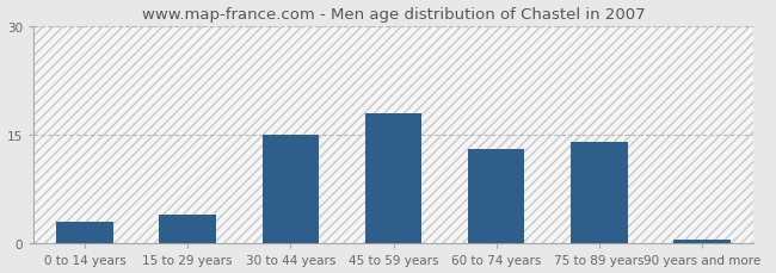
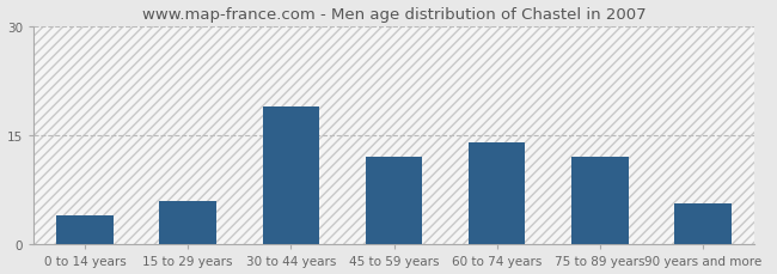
0 to 14 years: 3.0 -> 4.0
15 to 29 years: 4.0 -> 6.0
30 to 44 years: 15.0 -> 19.0
45 to 59 years: 18.0 -> 12.0
60 to 74 years: 13.0 -> 14.0
75 to 89 years: 14.0 -> 12.0
90 years and more: 0.5 -> 5.6
